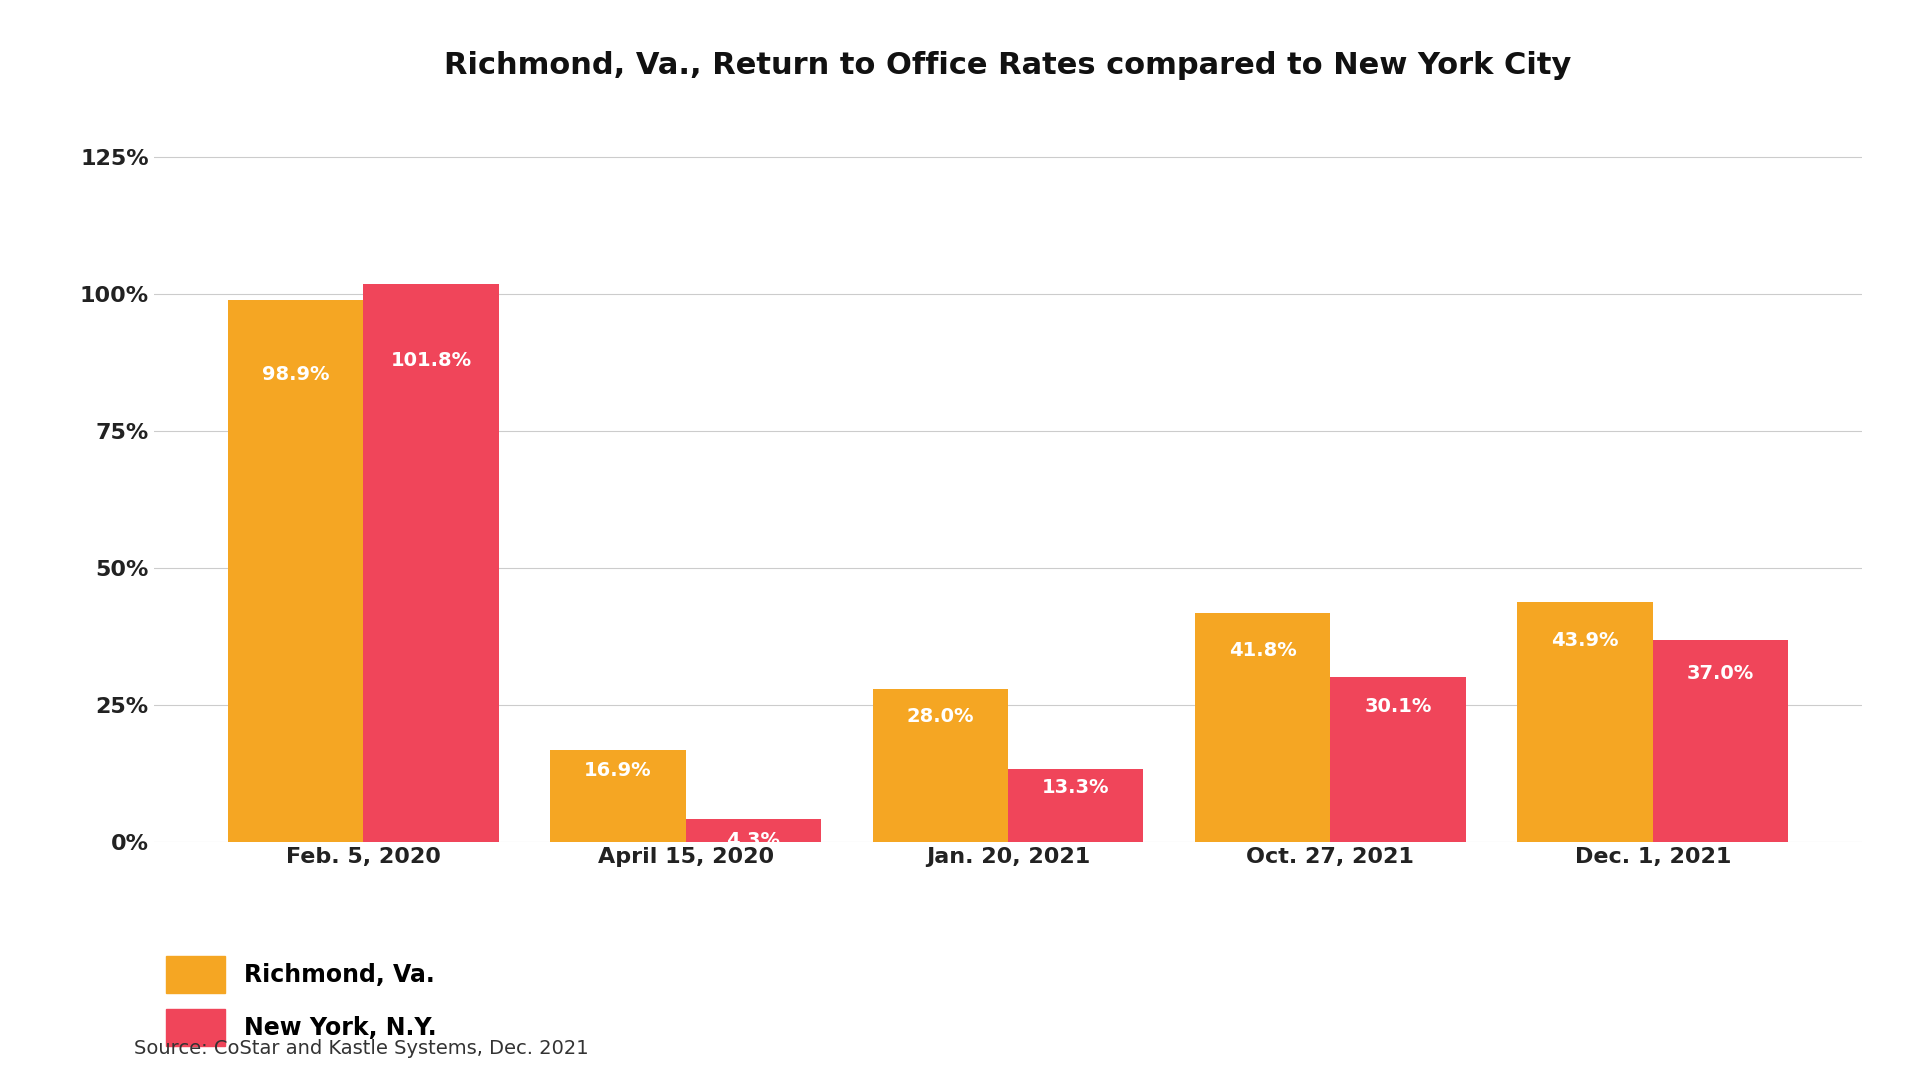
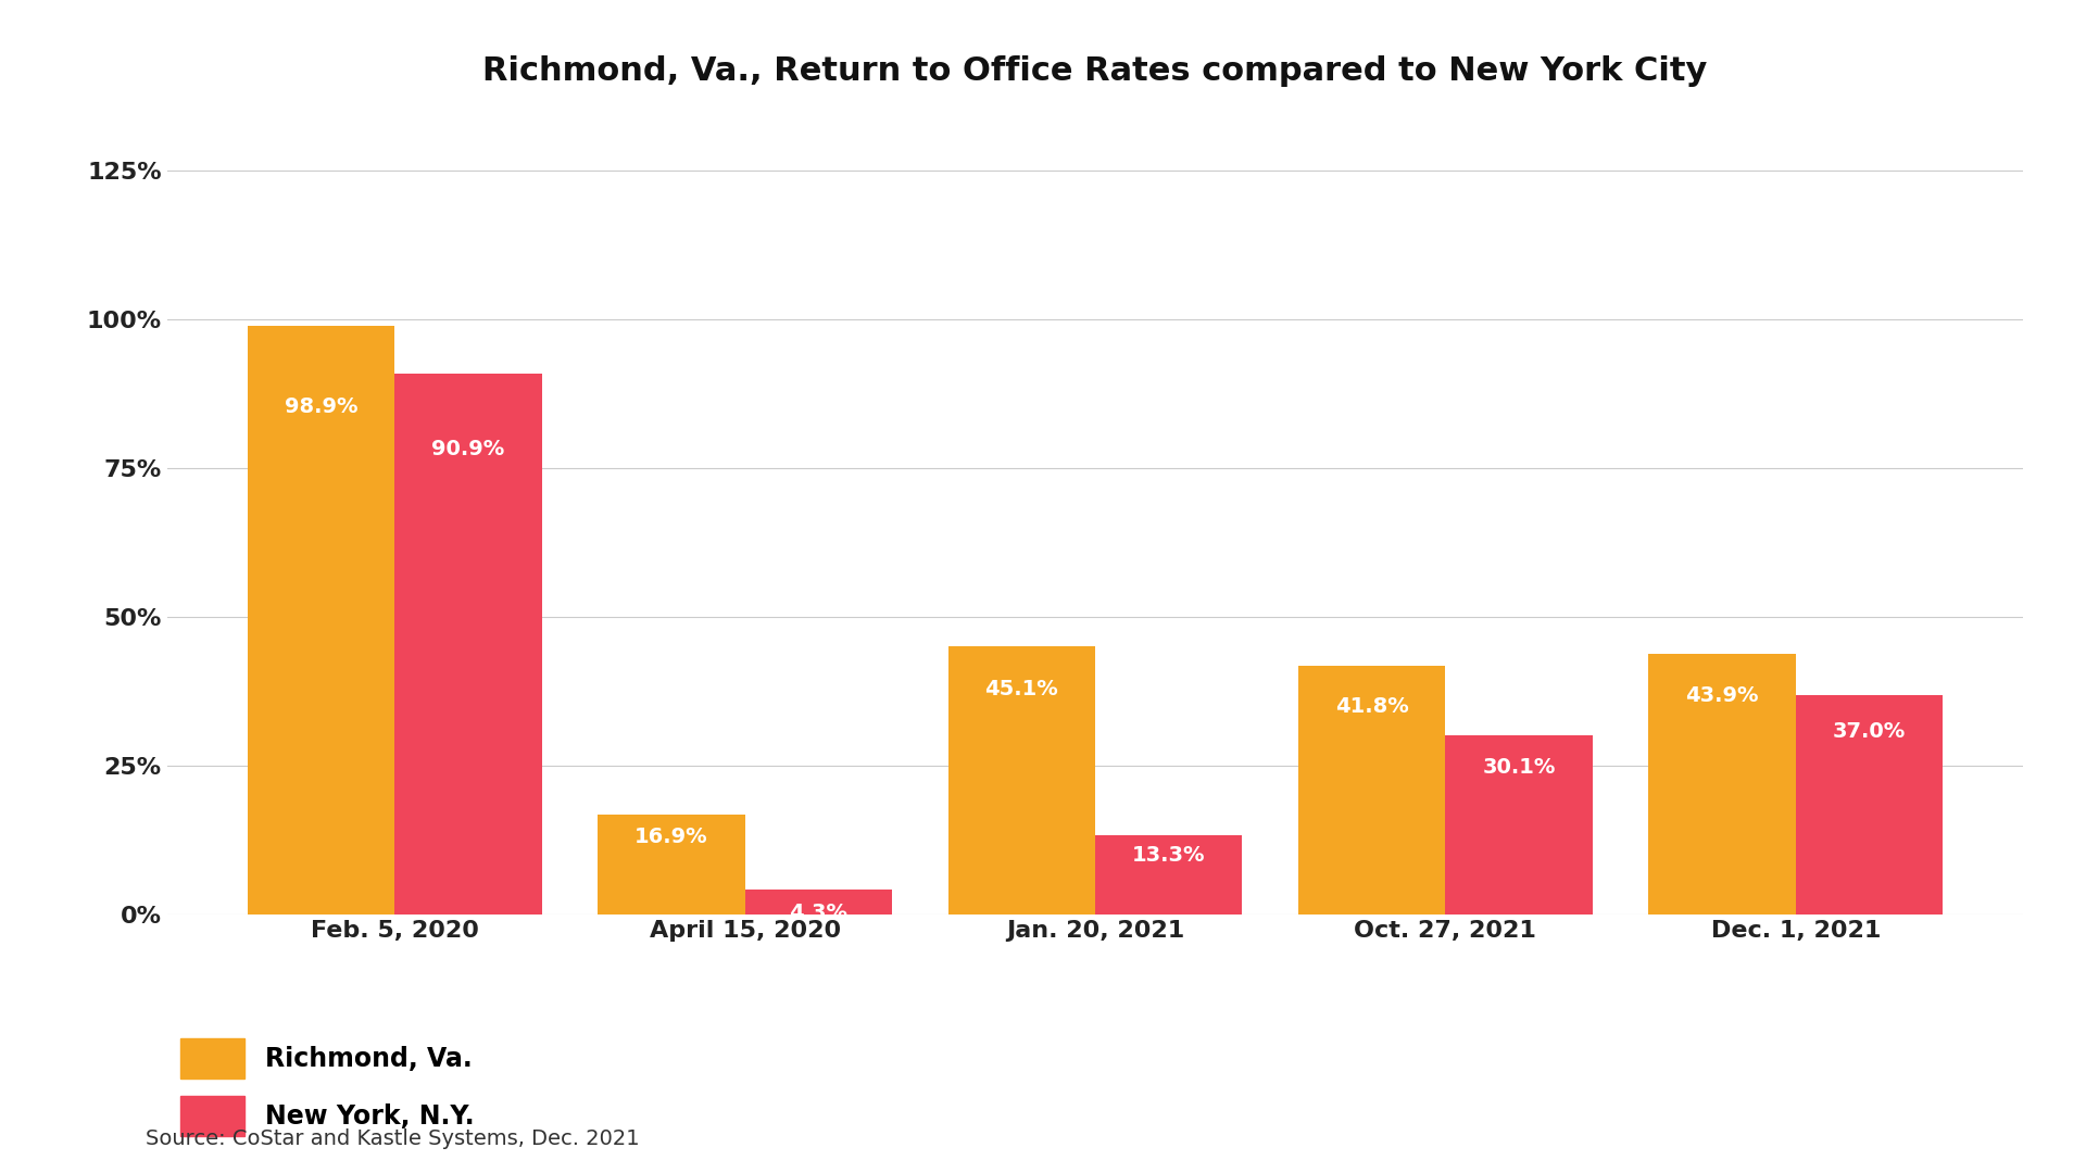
New York, N.Y./Feb. 5, 2020: 101.8% -> 90.9%
Richmond, Va./Jan. 20, 2021: 28.0% -> 45.1%
